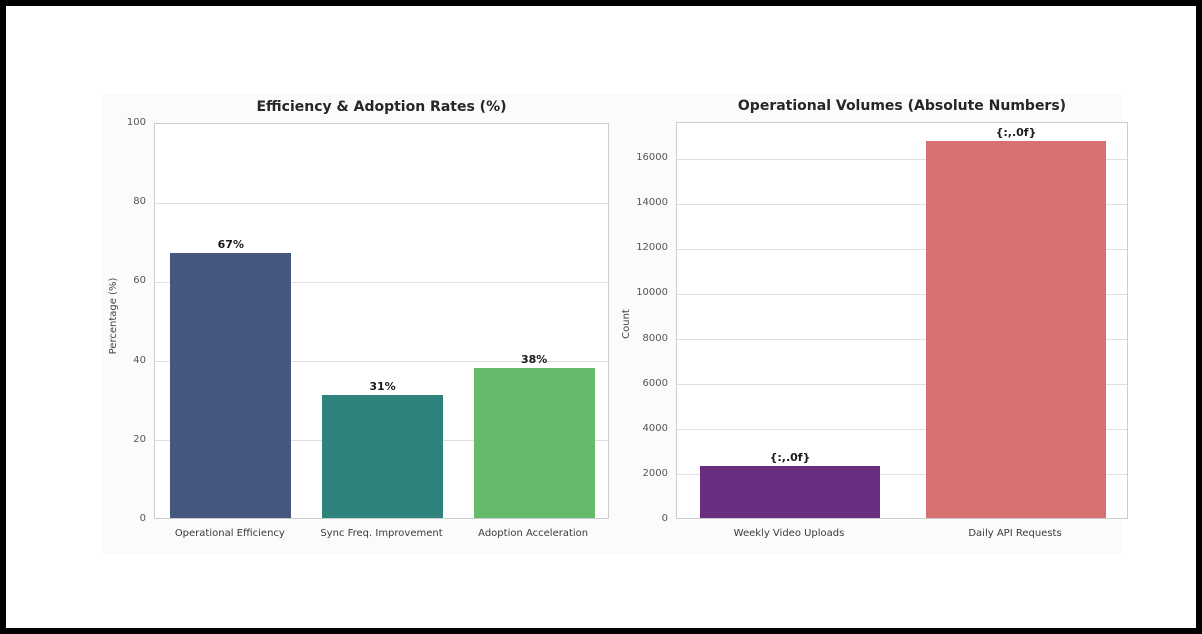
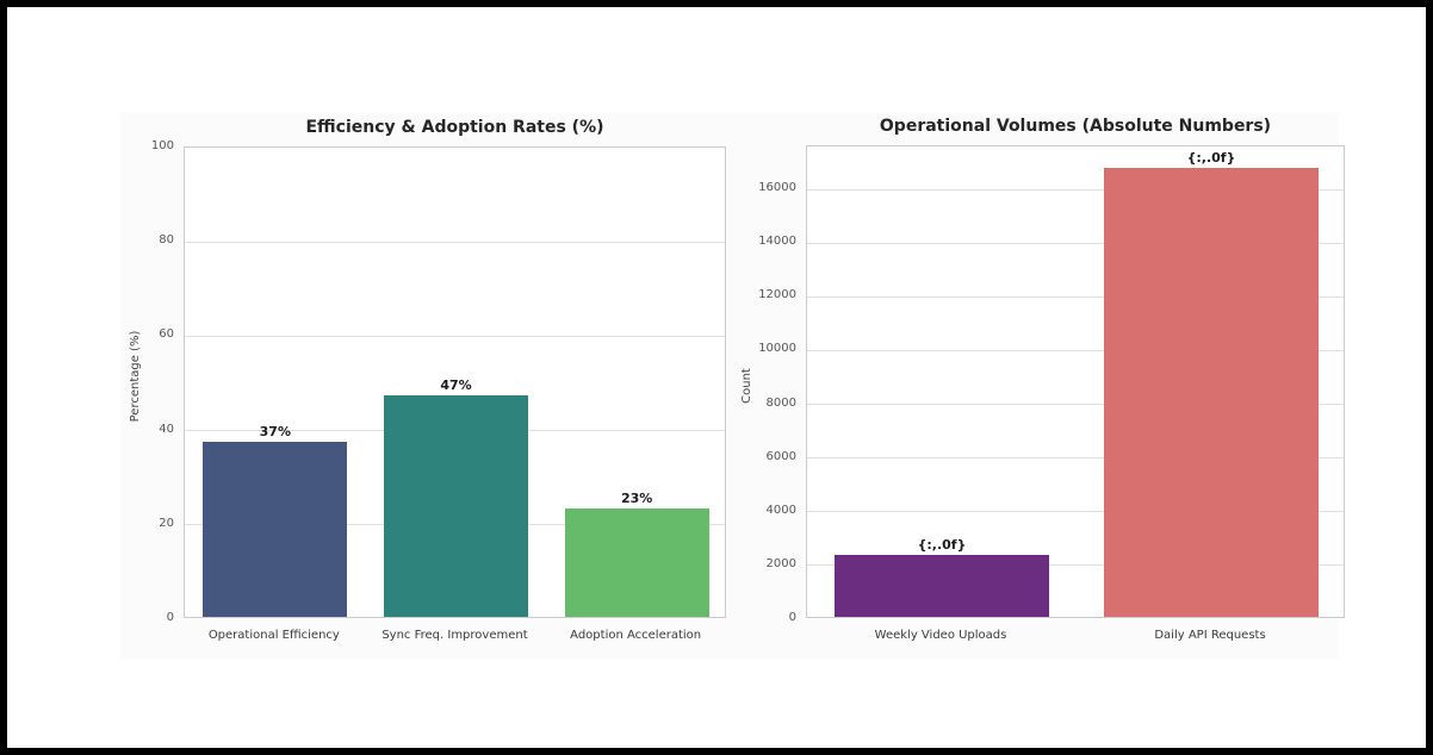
Efficiency & Adoption Rates (%)/Operational Efficiency: 67% -> 37%
Efficiency & Adoption Rates (%)/Sync Freq. Improvement: 31% -> 47%
Efficiency & Adoption Rates (%)/Adoption Acceleration: 38% -> 23%
